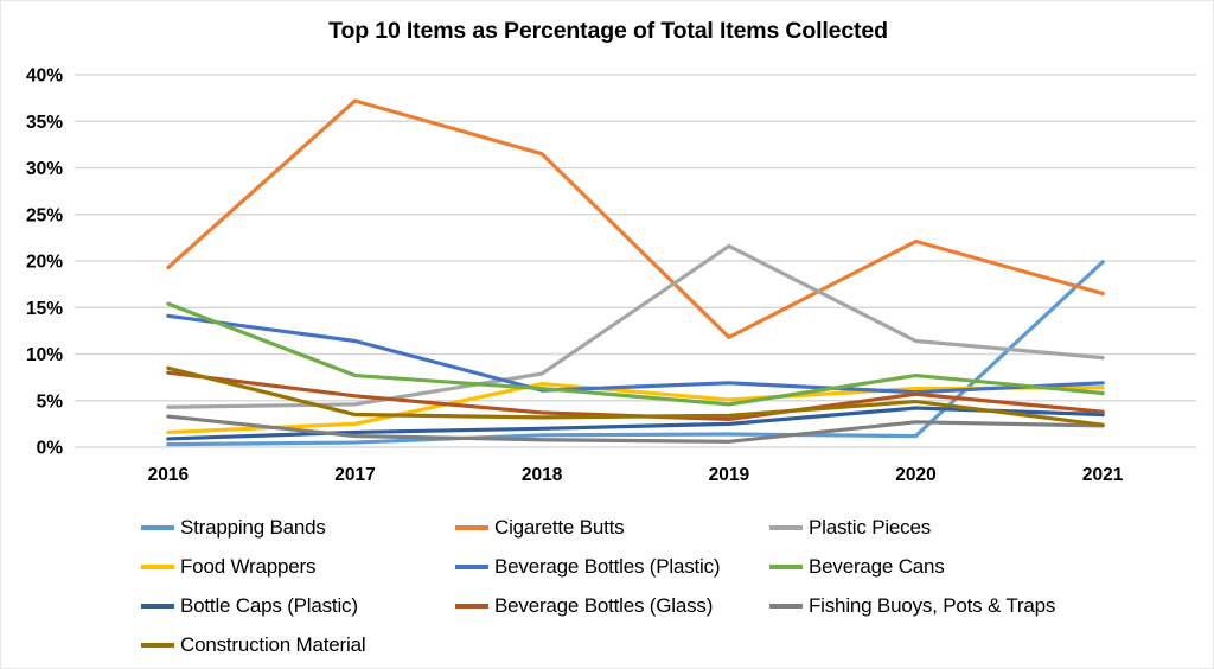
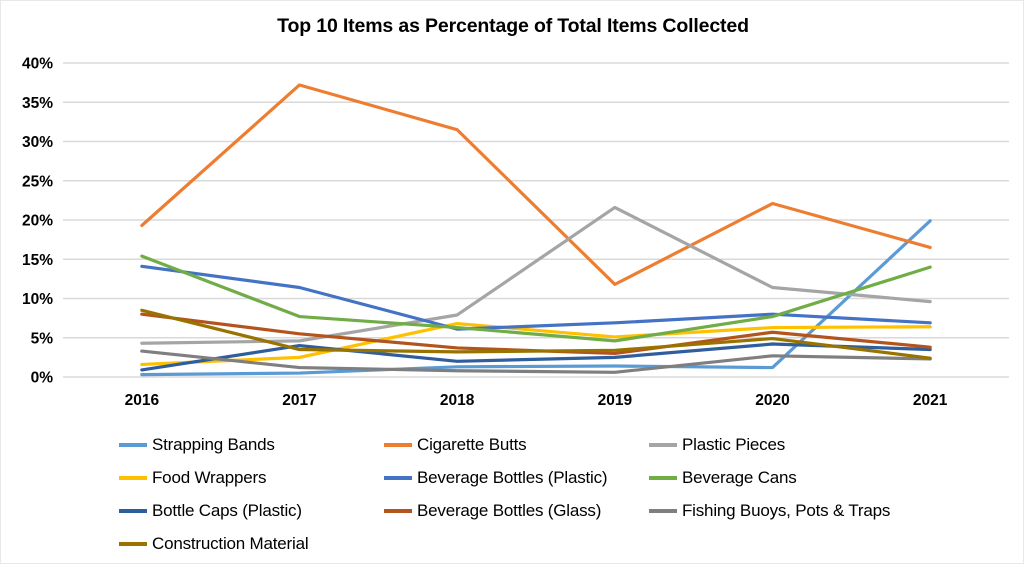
Bottle Caps (Plastic)/2017: 2% -> 4%
Beverage Bottles (Plastic)/2020: 6% -> 8%
Beverage Cans/2021: 6% -> 14%
